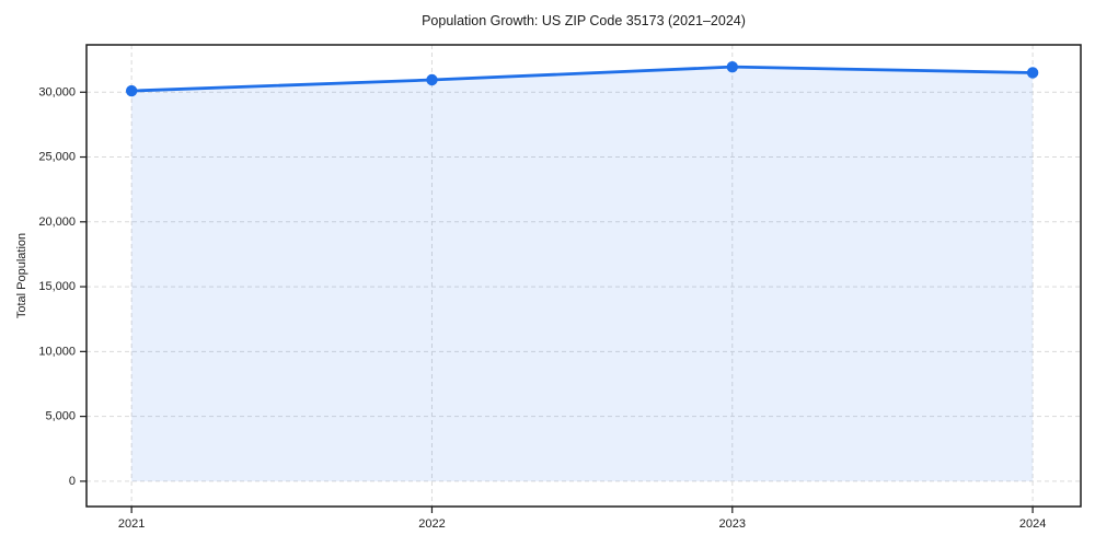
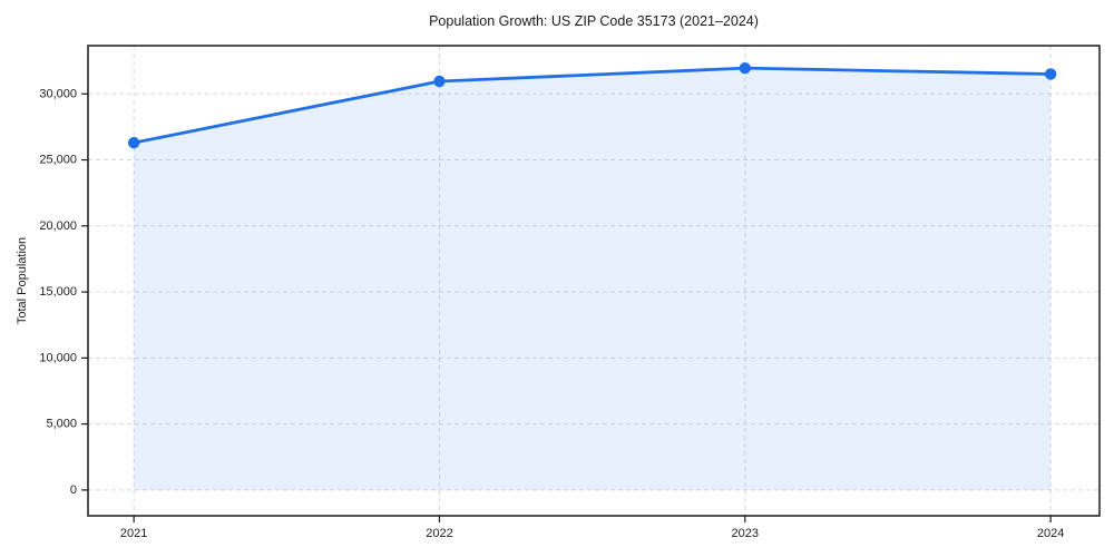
2021: 30100 -> 26300
